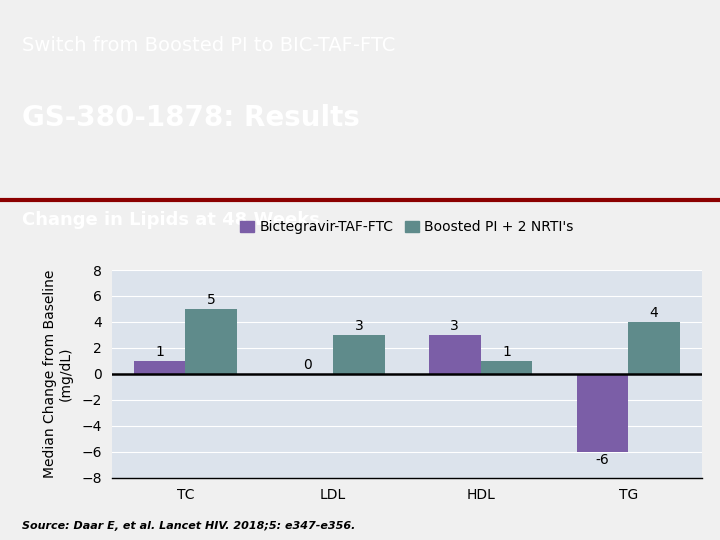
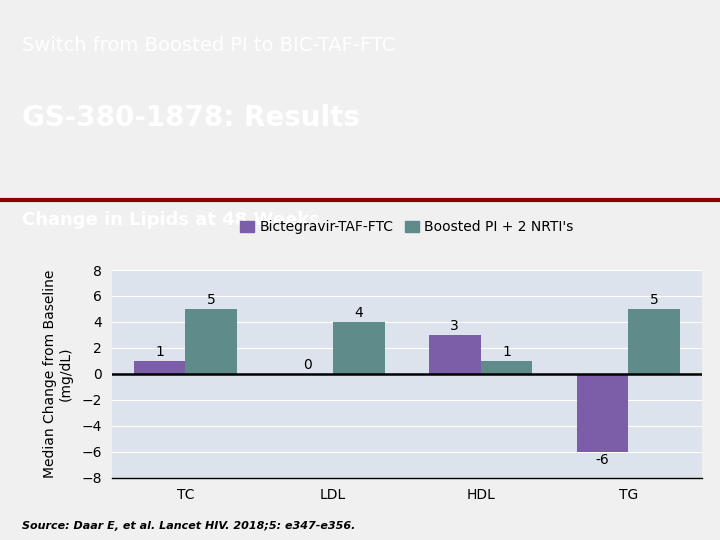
Boosted PI + 2 NRTI's/LDL: 3 -> 4
Boosted PI + 2 NRTI's/TG: 4 -> 5
